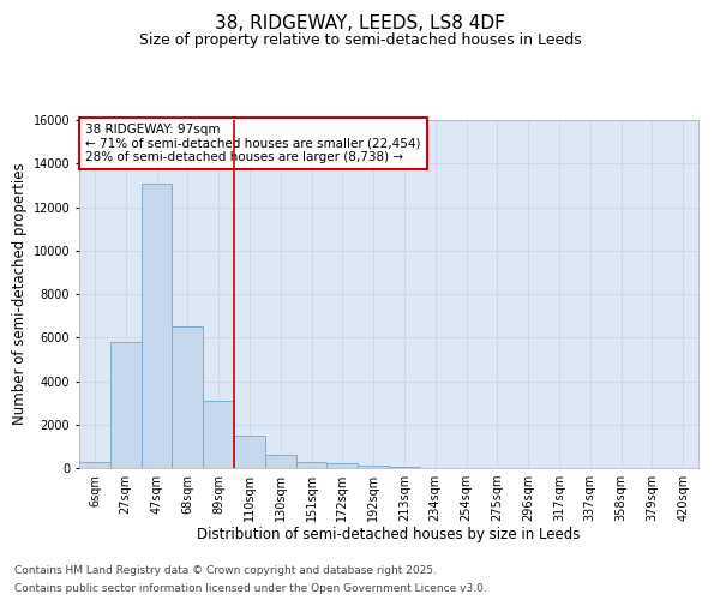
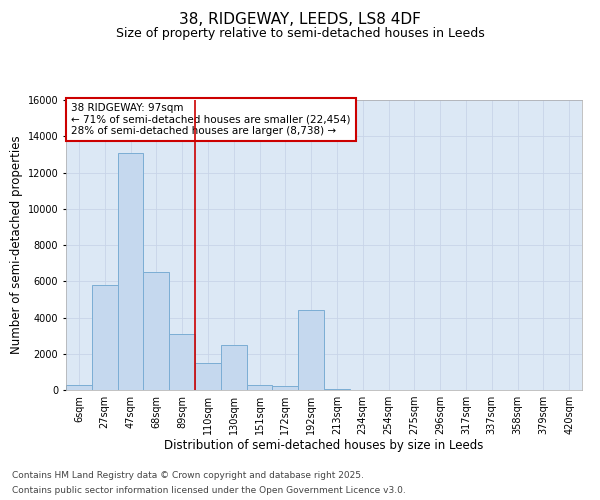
130sqm: 600 -> 2500
192sqm: 100 -> 4400
